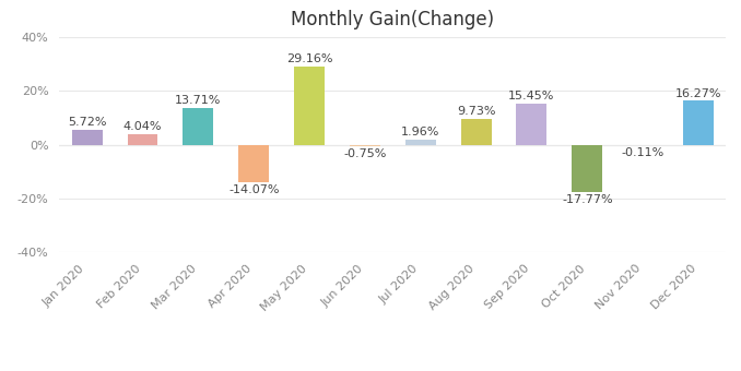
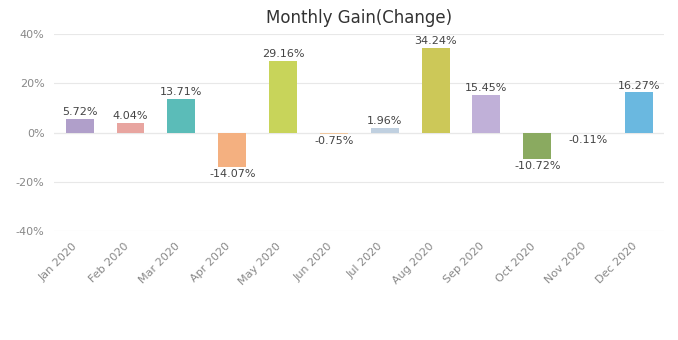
Aug 2020: 9.73% -> 34.24%
Oct 2020: -17.77% -> -10.72%
